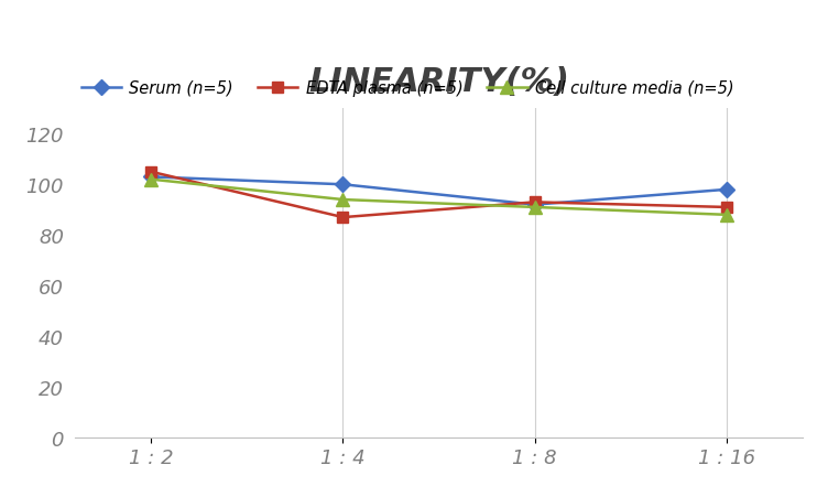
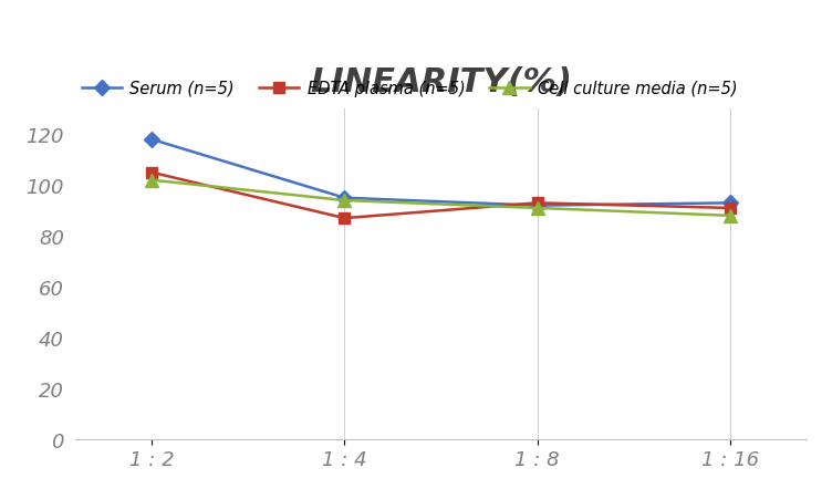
Serum (n=5)/1 : 2: 103 -> 118
Serum (n=5)/1 : 4: 100 -> 95
Serum (n=5)/1 : 16: 98 -> 93
